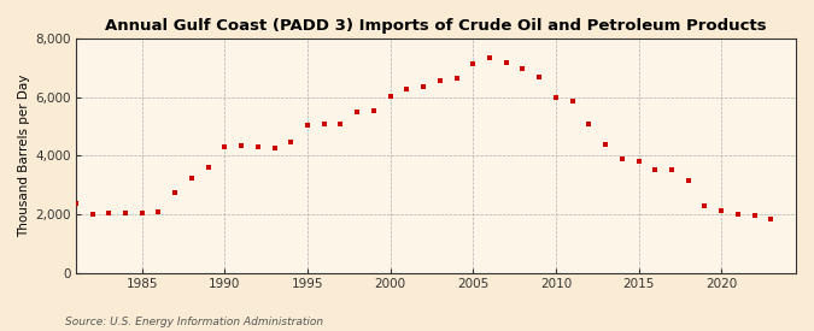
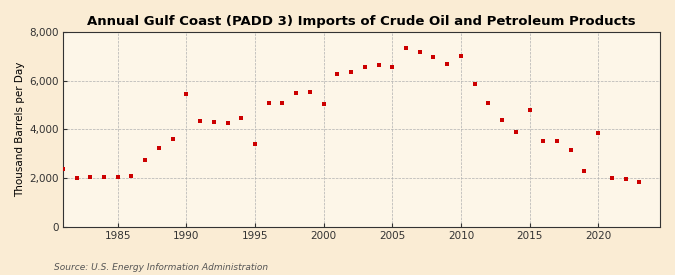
1990: 4,280 -> 5,450
1995: 5,050 -> 3,400
2000: 6,030 -> 5,050
2005: 7,140 -> 6,550
2010: 6,000 -> 7,000
2015: 3,820 -> 4,800
2020: 2,110 -> 3,850
